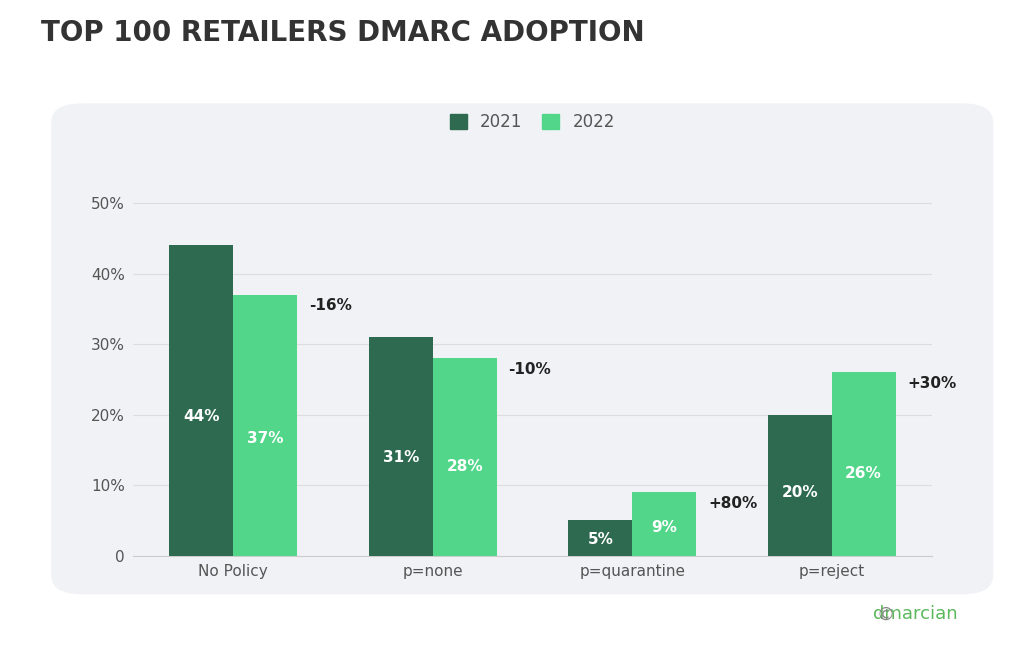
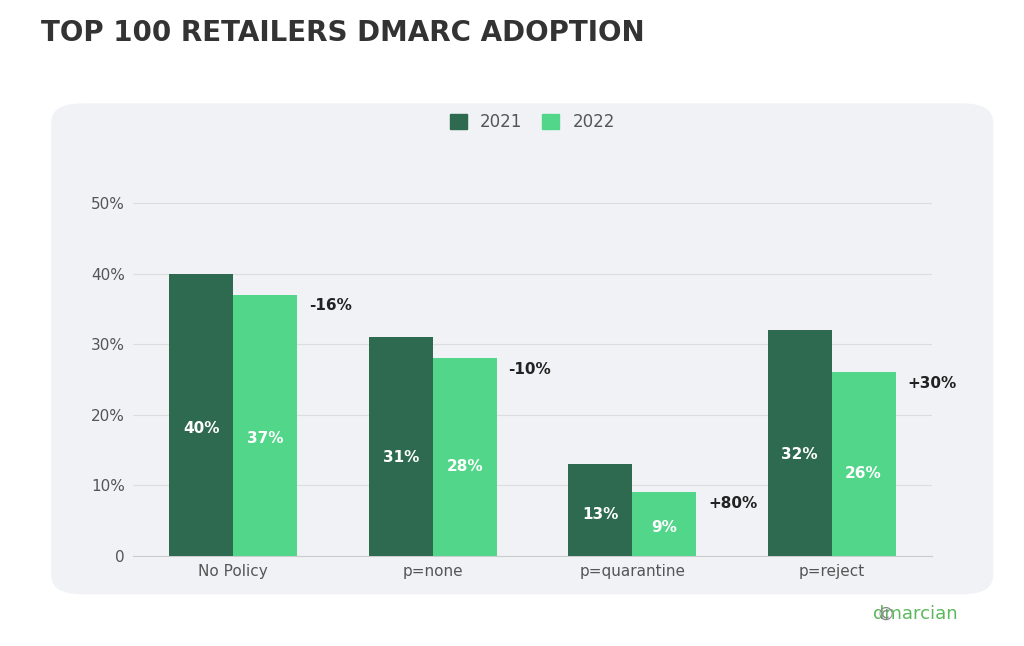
2021/No Policy: 44% -> 40%
2021/p=quarantine: 5% -> 13%
2021/p=reject: 20% -> 32%
